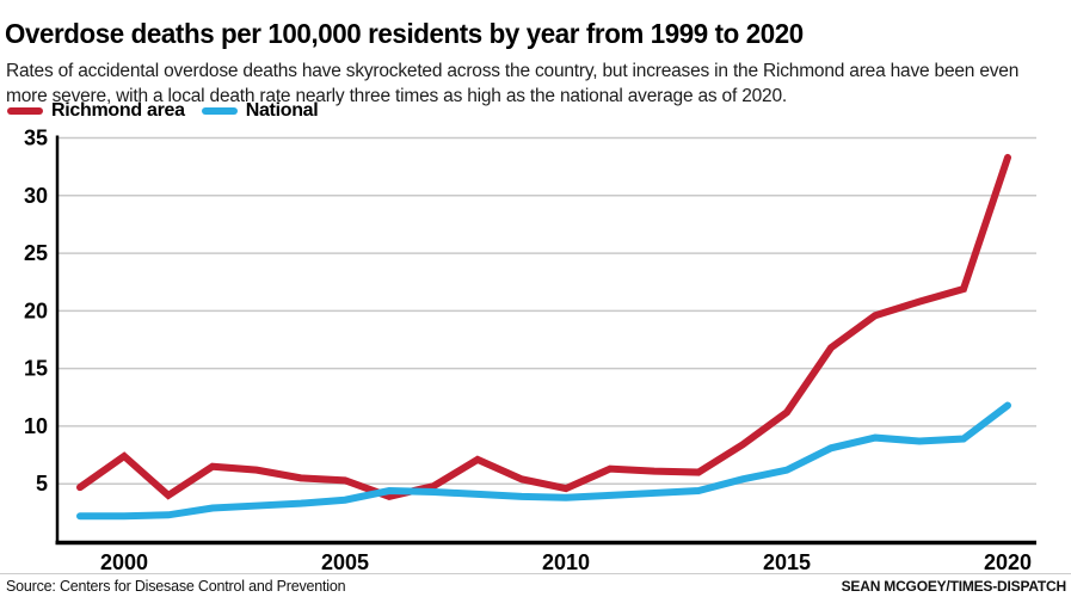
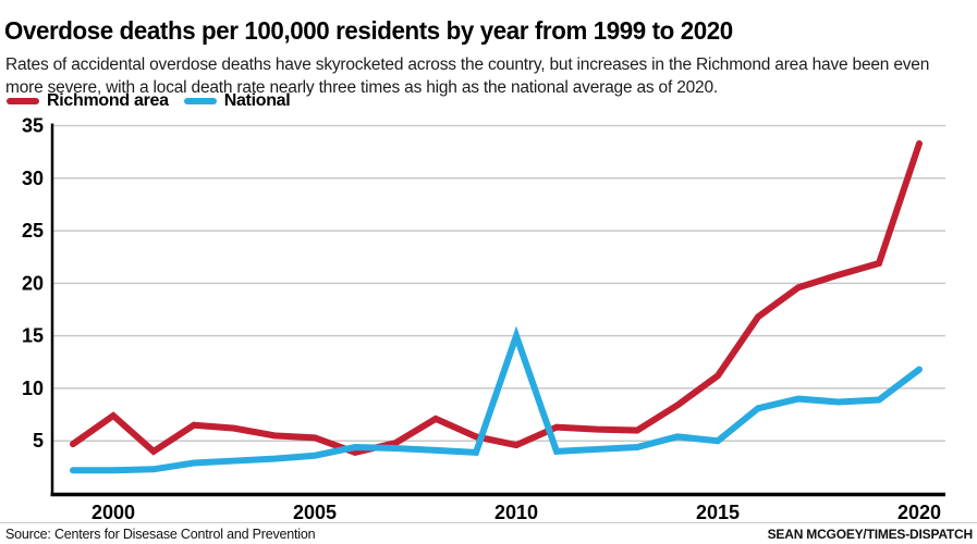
National/2010: 4 -> 15
National/2015: 6 -> 5
